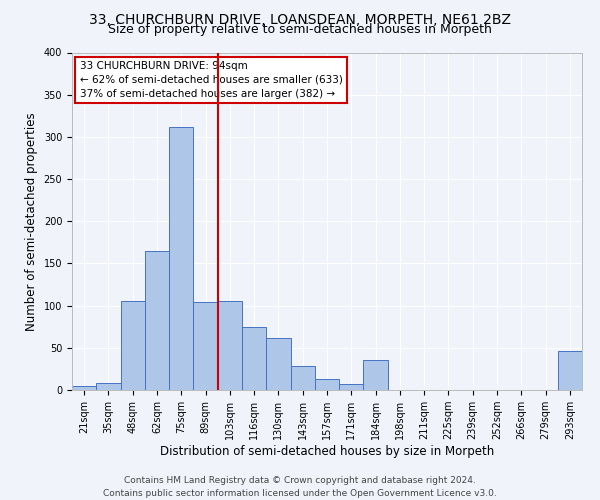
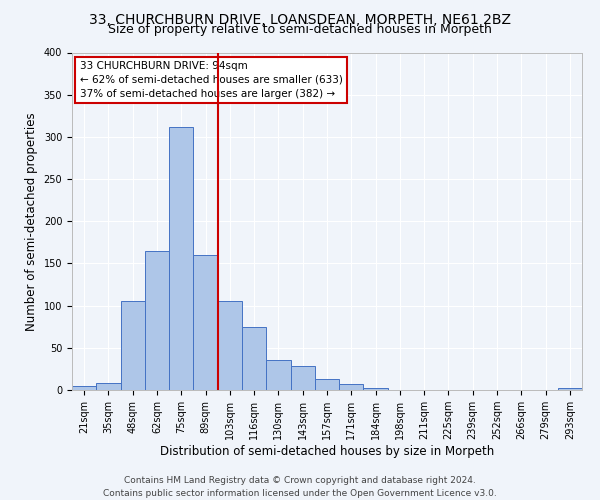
89sqm: 104 -> 160
130sqm: 62 -> 36
184sqm: 36 -> 2
293sqm: 46 -> 2
